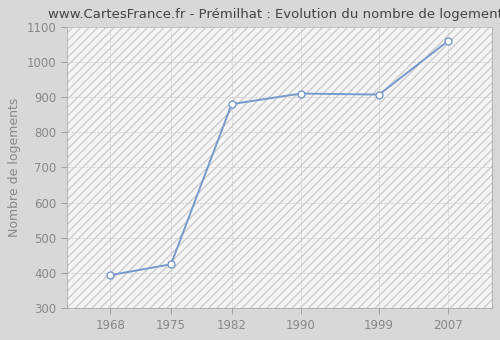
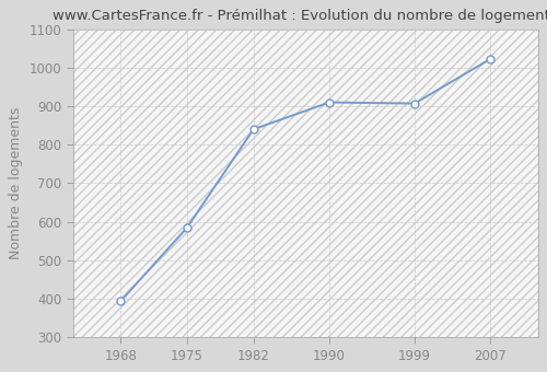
1975: 425 -> 585
1982: 880 -> 840
2007: 1060 -> 1023
